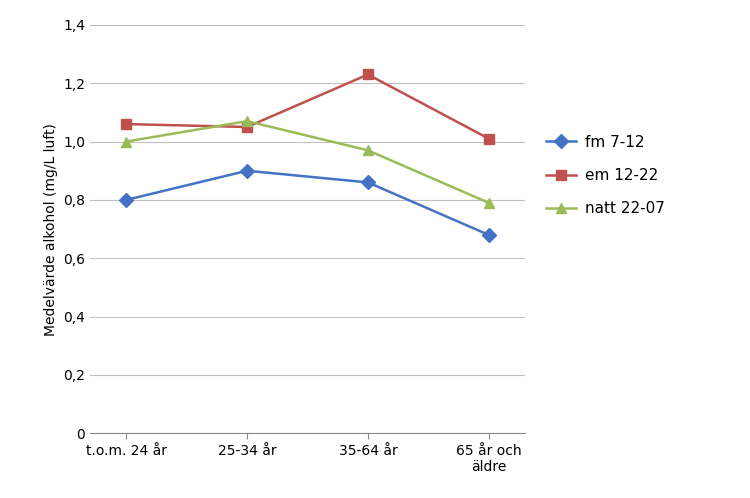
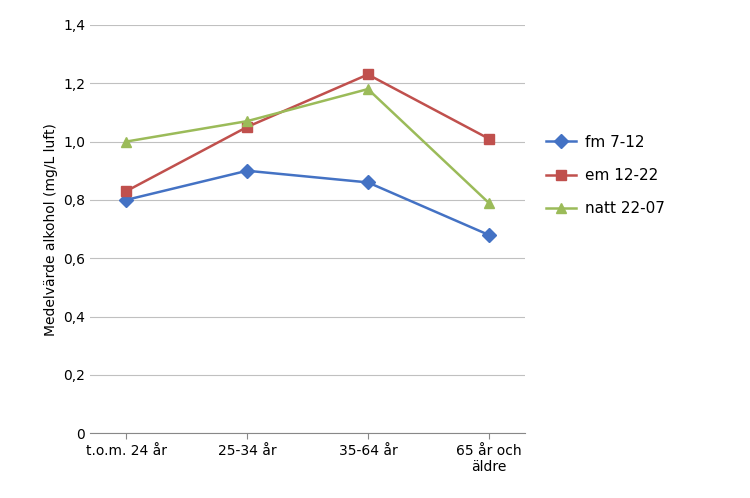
em 12-22/t.o.m. 24 år: 1,06 -> 0,83
natt 22-07/35-64 år: 0,97 -> 1,18
